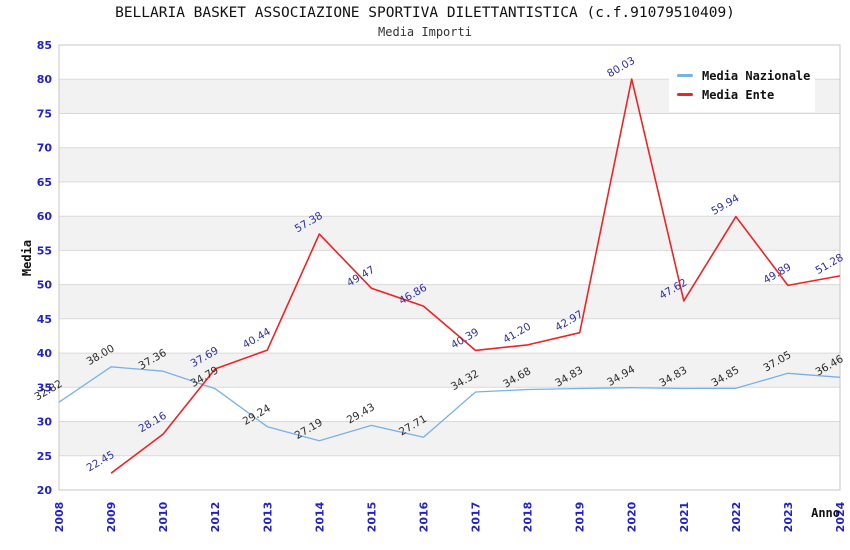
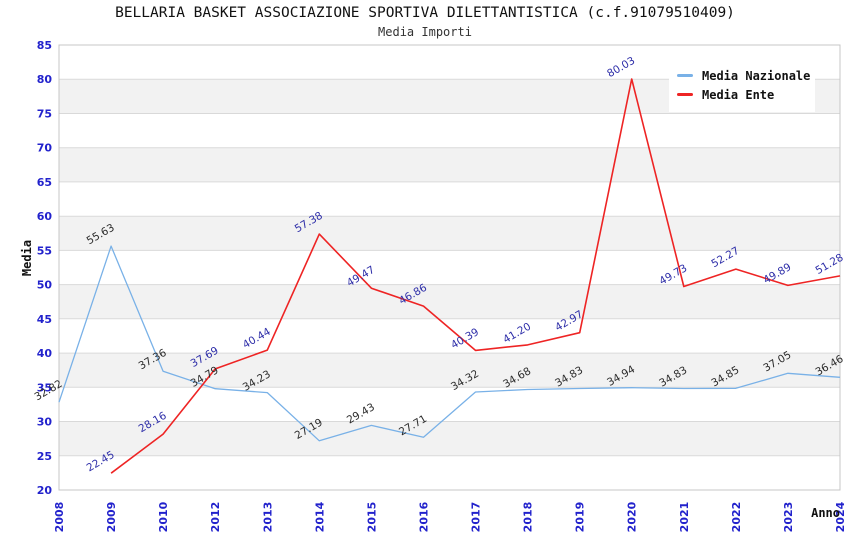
Media Nazionale/2009: 38.00 -> 55.63
Media Nazionale/2013: 29.24 -> 34.23
Media Ente/2021: 47.62 -> 49.73
Media Ente/2022: 59.94 -> 52.27
